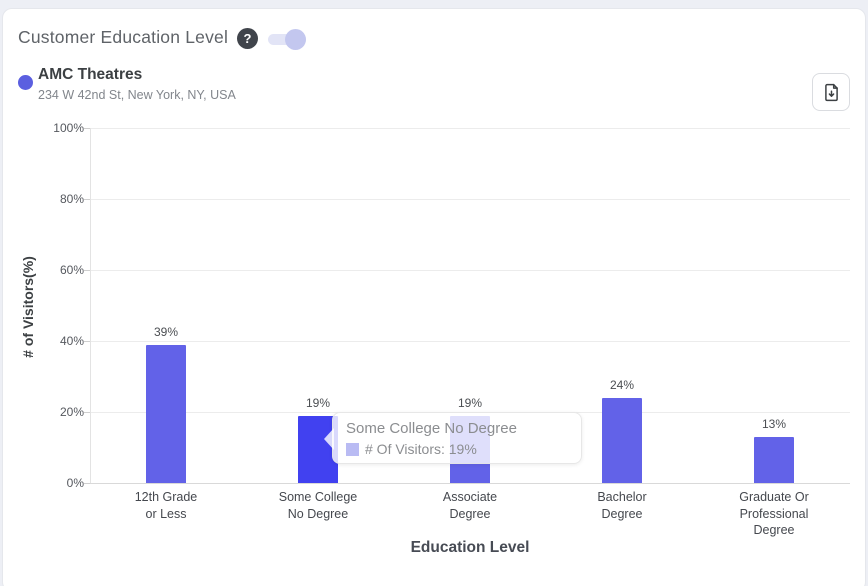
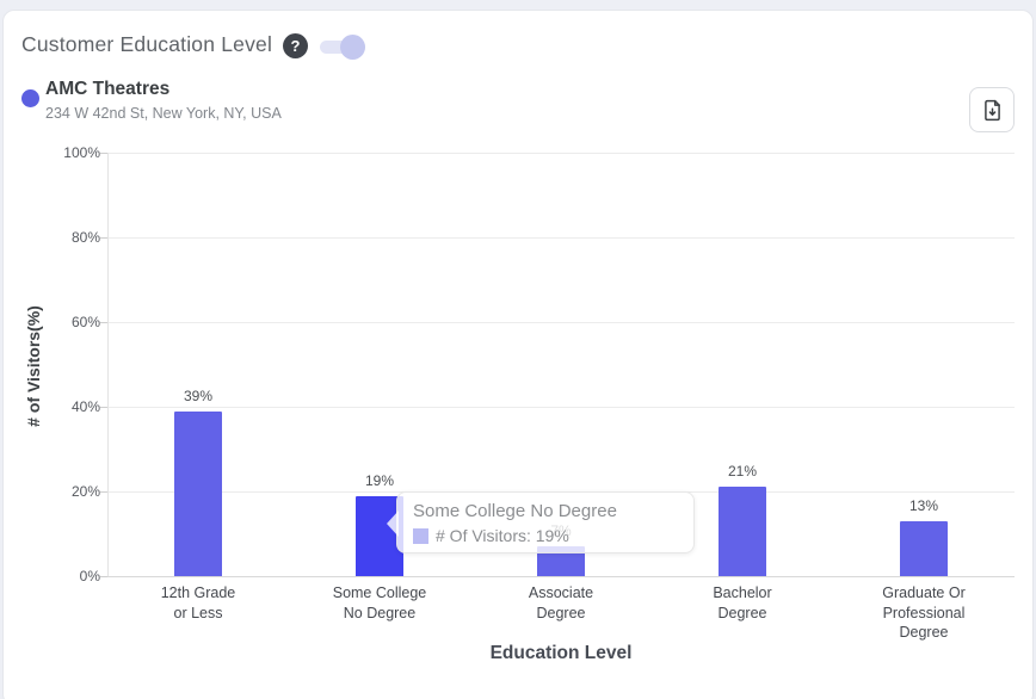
Associate Degree: 19% -> 7%
Bachelor Degree: 24% -> 21%
